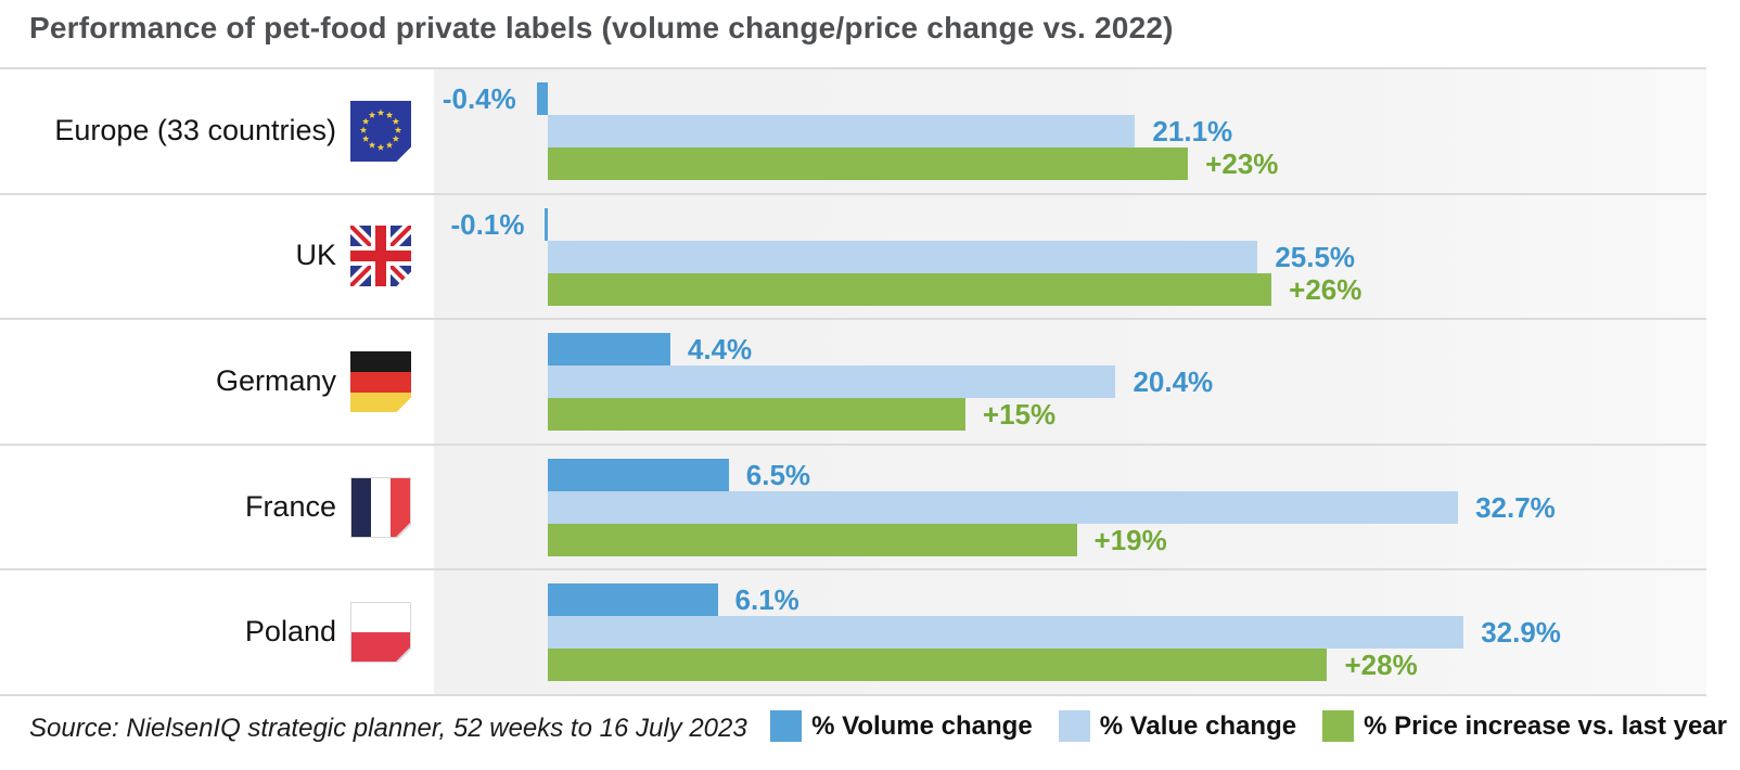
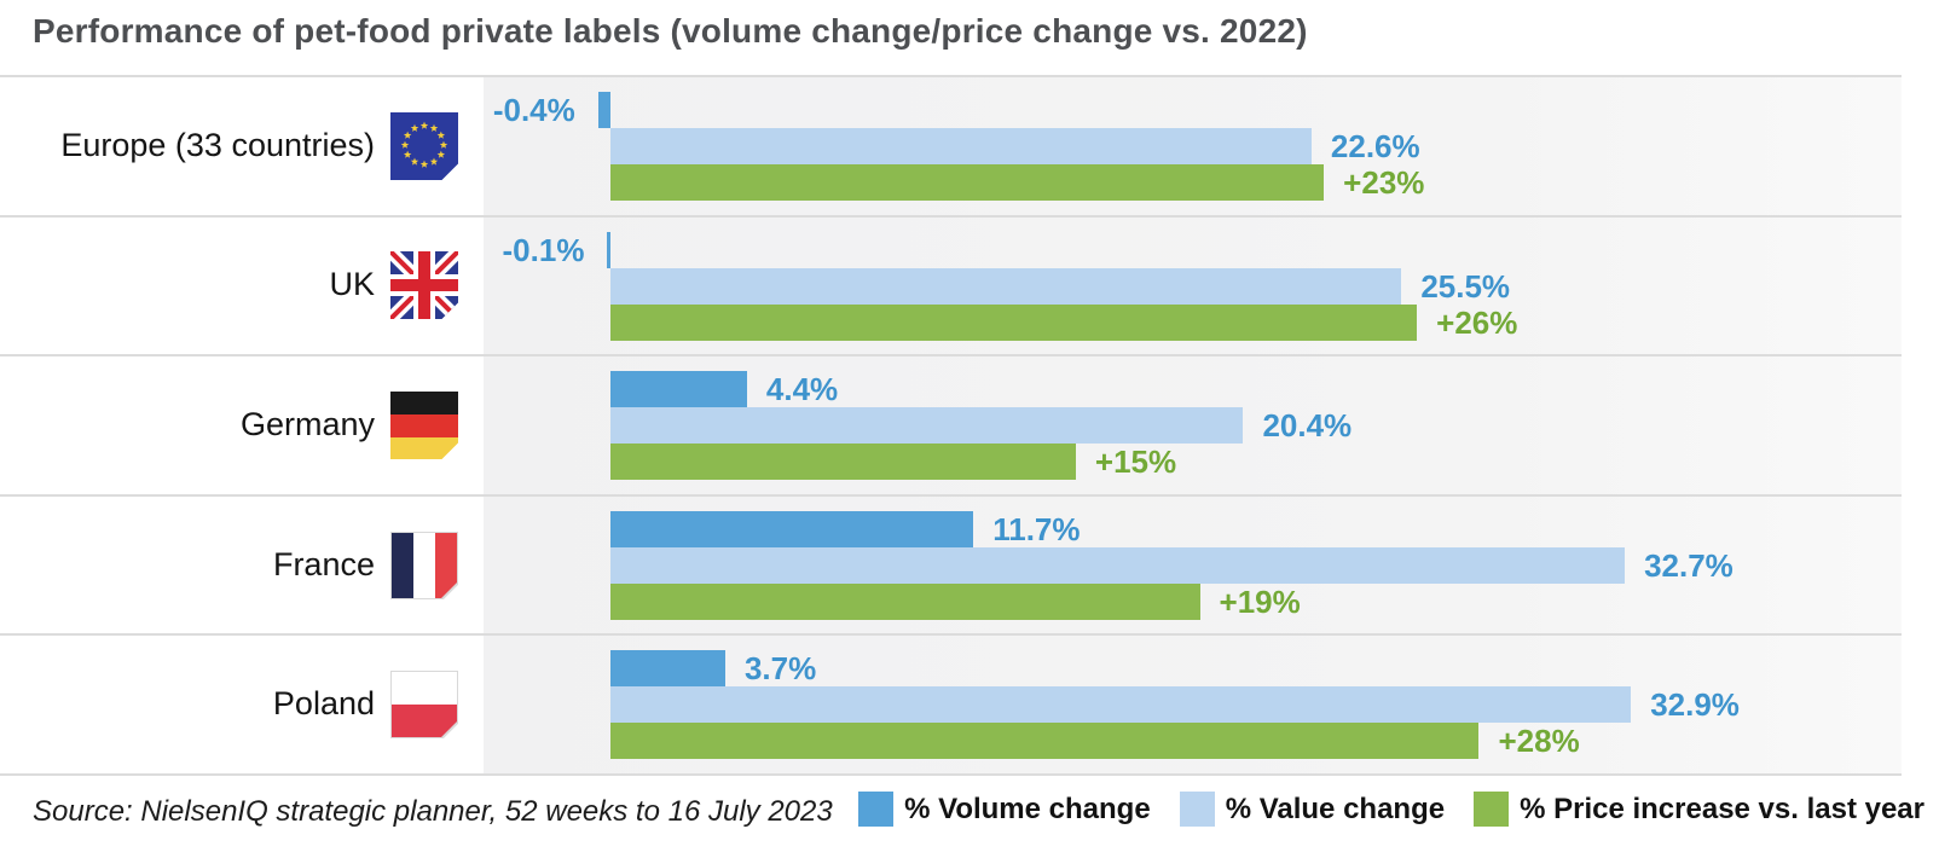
% Value change/Europe (33 countries): 21.1% -> 22.6%
% Volume change/France: 6.5% -> 11.7%
% Volume change/Poland: 6.1% -> 3.7%
